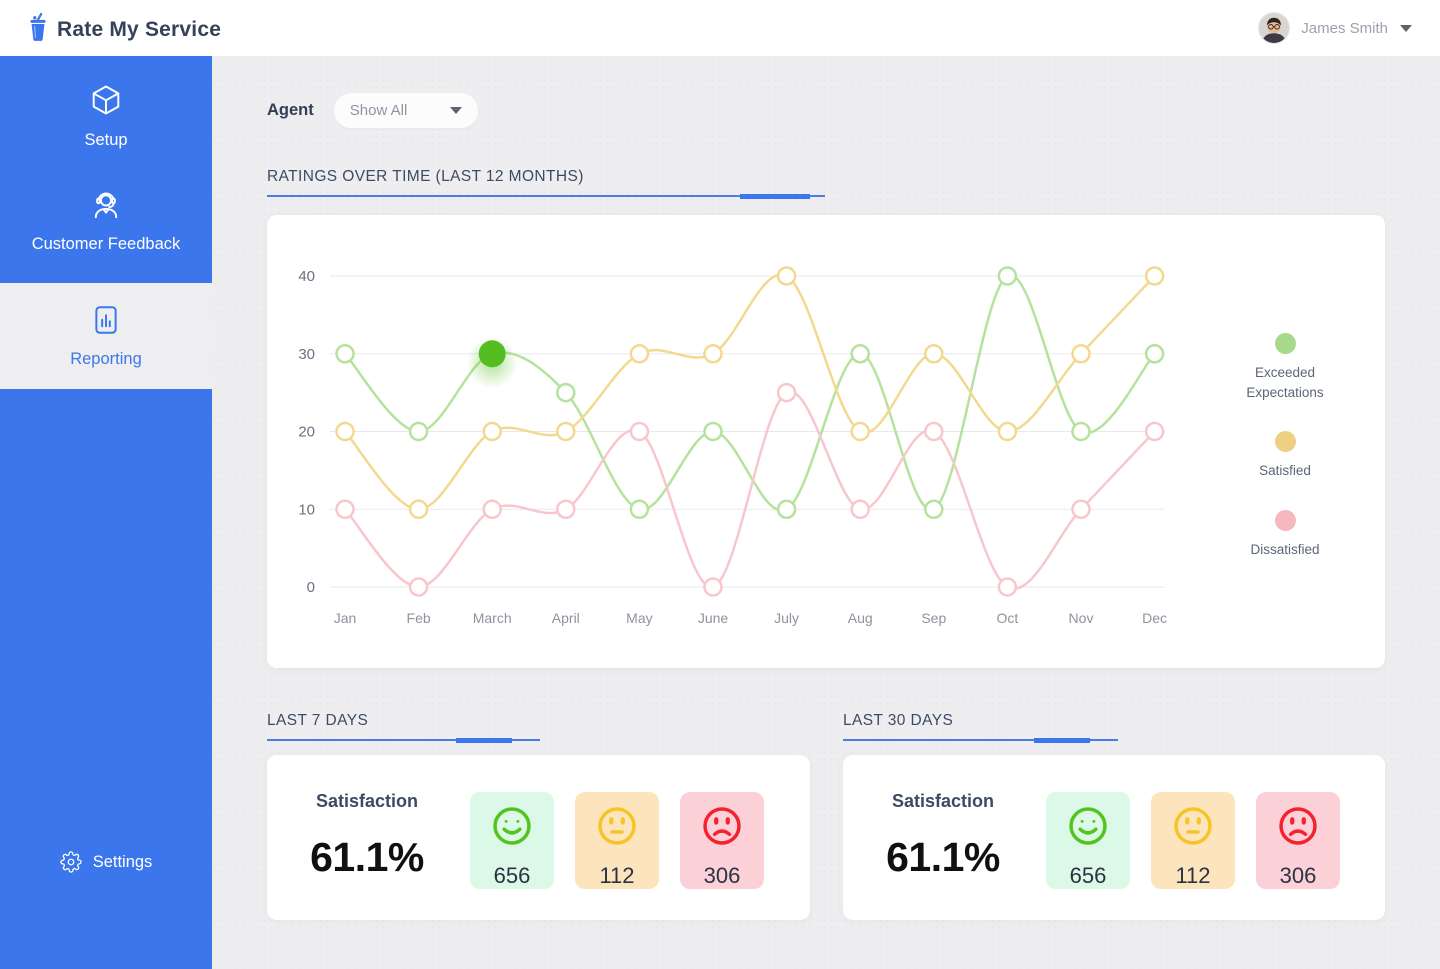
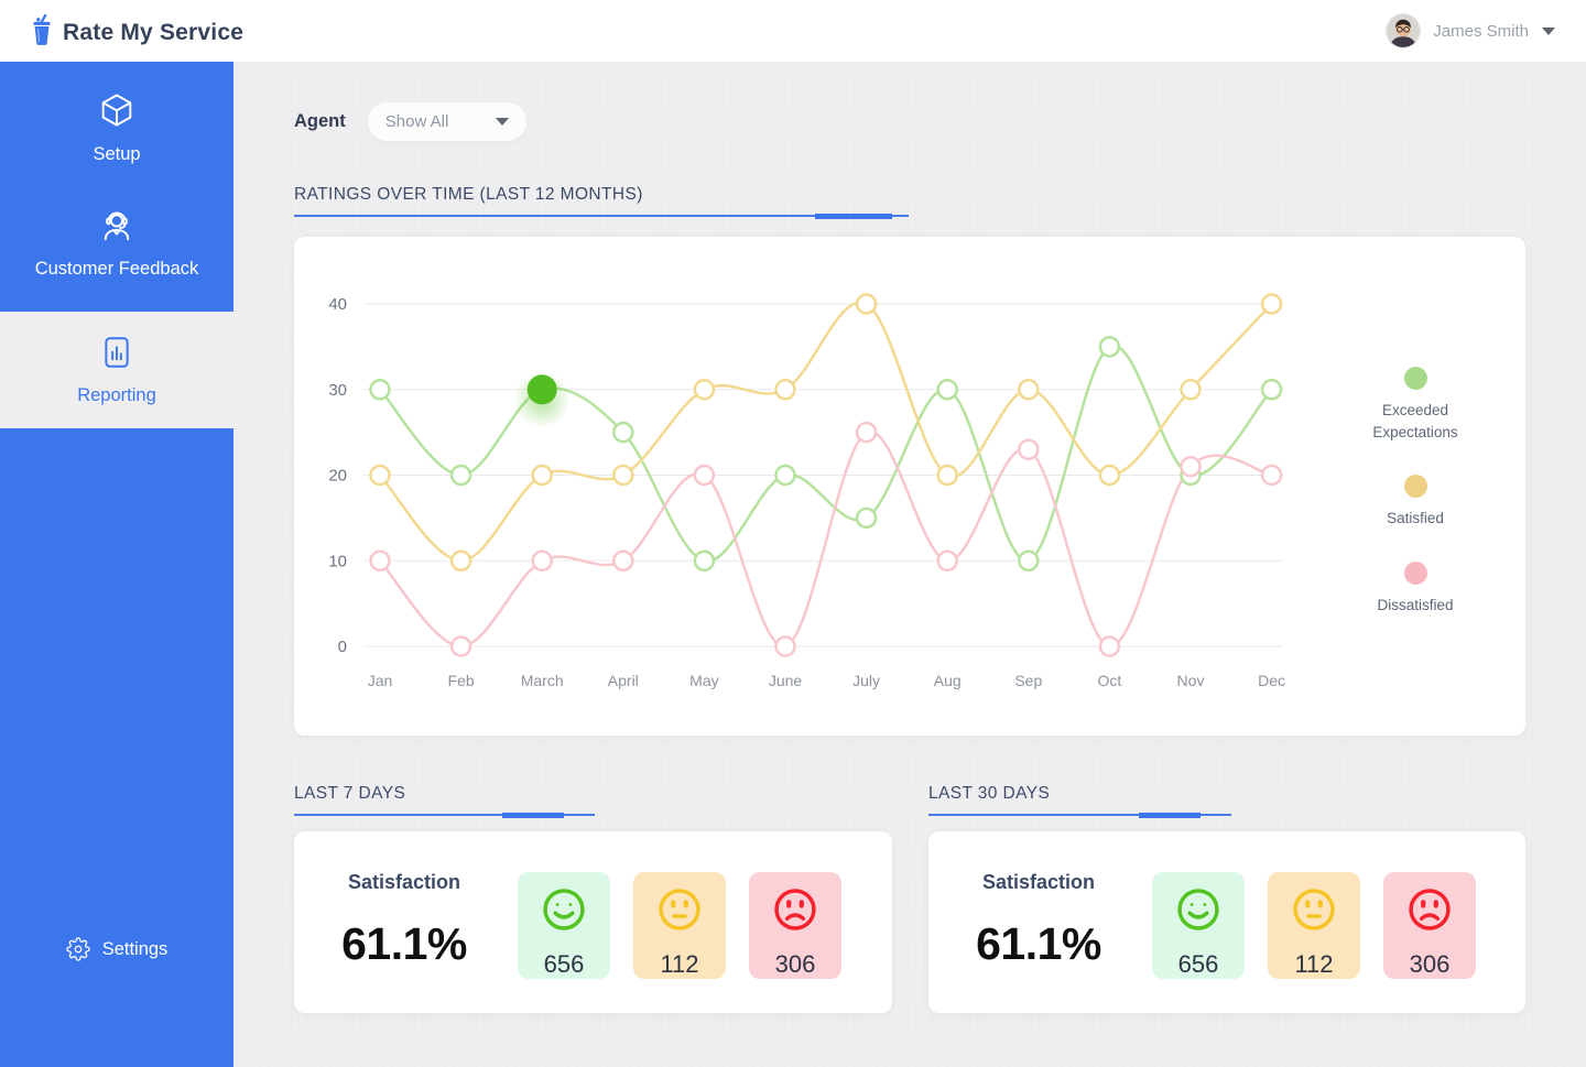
Exceeded Expectations/July: 10 -> 15
Dissatisfied/Sep: 20 -> 23
Exceeded Expectations/Oct: 40 -> 35
Dissatisfied/Nov: 10 -> 21
